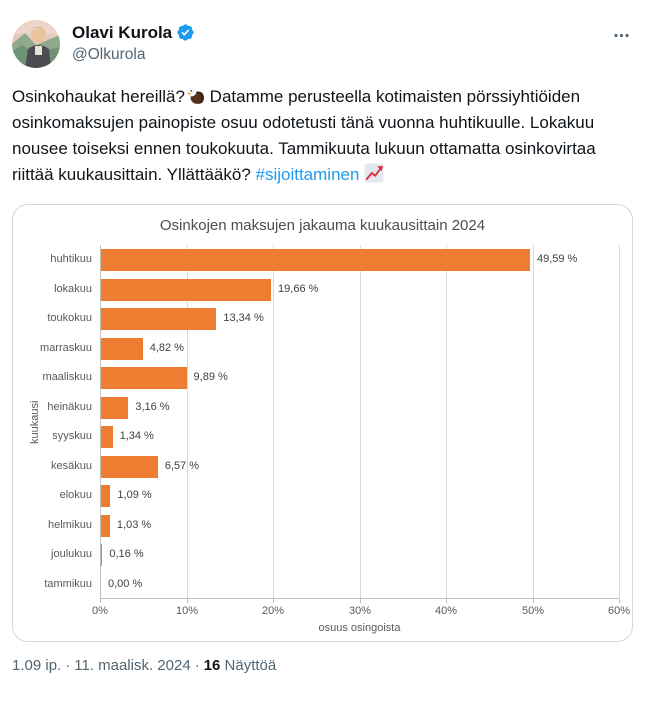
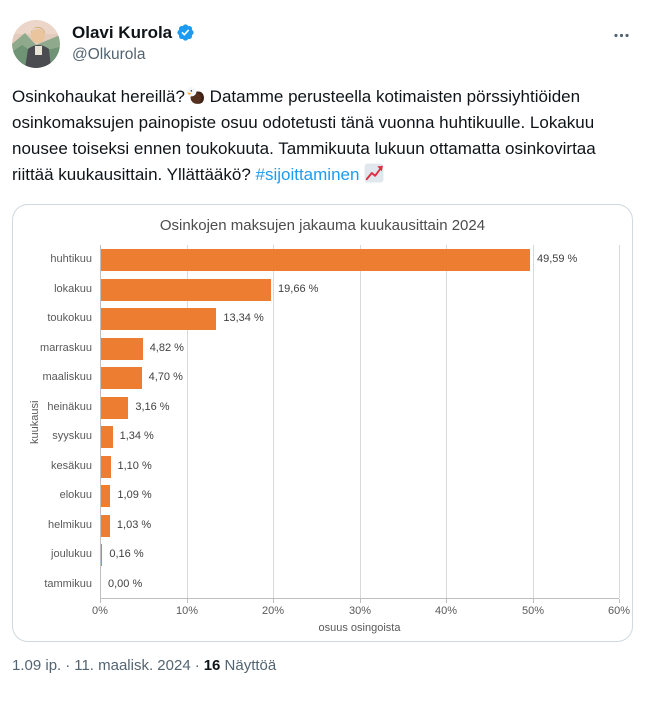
maaliskuu: 9,89 -> 4,70
kesäkuu: 6,57 -> 1,10
